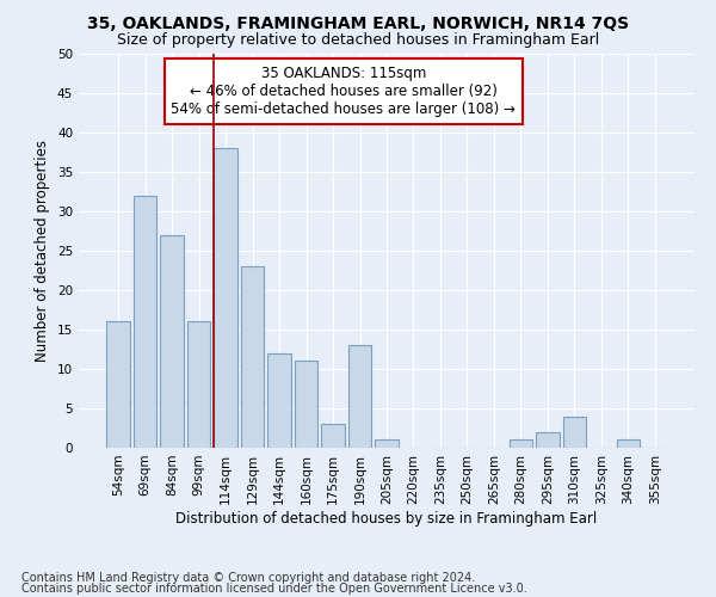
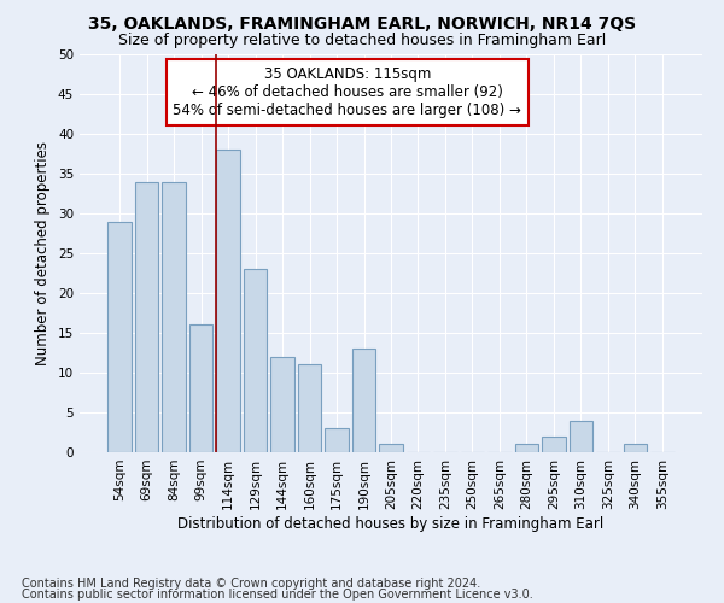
54sqm: 16 -> 29
69sqm: 32 -> 34
84sqm: 27 -> 34
